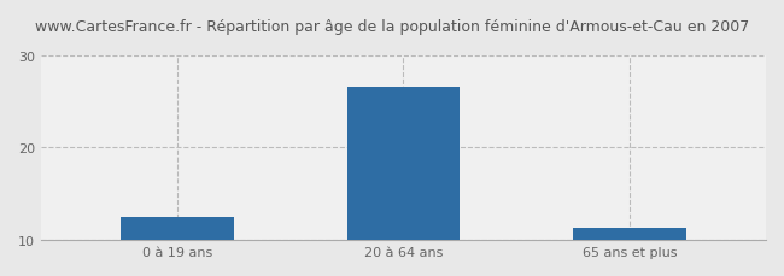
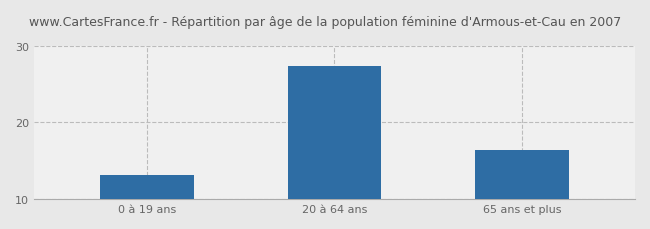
0 à 19 ans: 12.5 -> 13.2
20 à 64 ans: 26.5 -> 27.4
65 ans et plus: 11.3 -> 16.4
